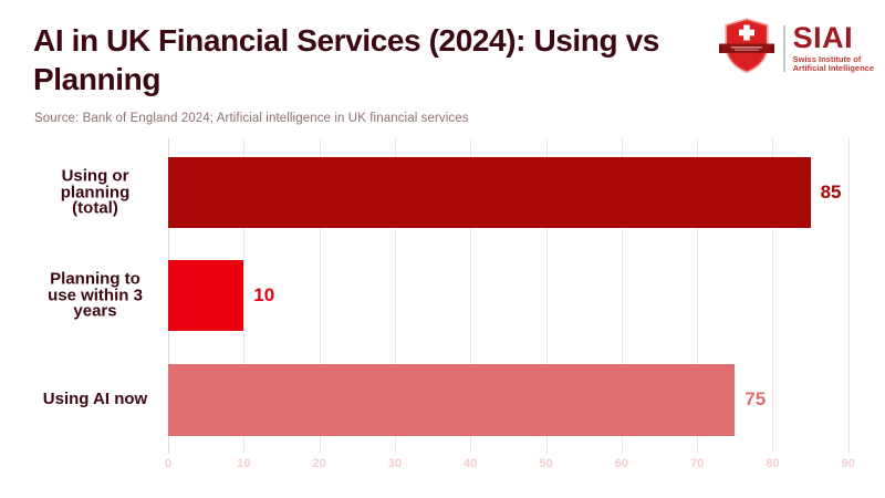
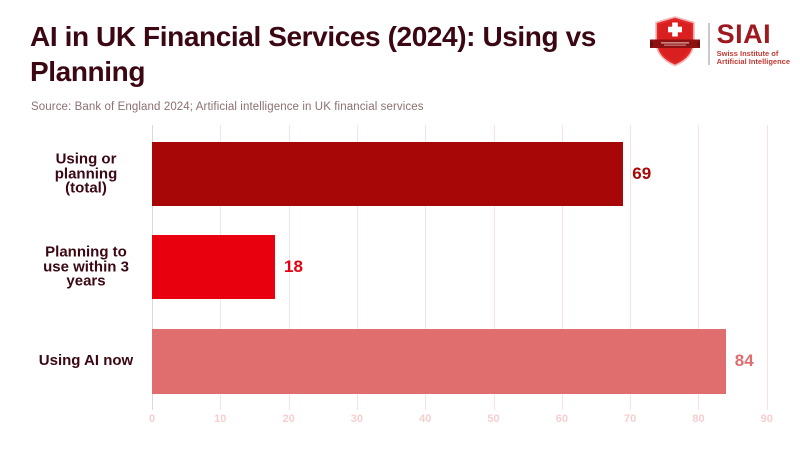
Using or planning (total): 85 -> 69
Planning to use within 3 years: 10 -> 18
Using AI now: 75 -> 84
